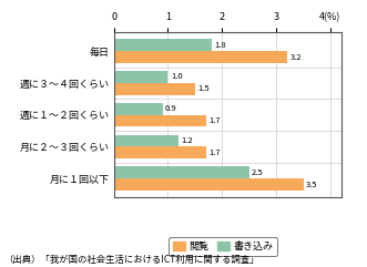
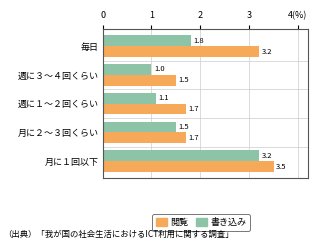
書き込み/週に１～２回くらい: 0.9 -> 1.1
書き込み/月に２～３回くらい: 1.2 -> 1.5
書き込み/月に１回以下: 2.5 -> 3.2
